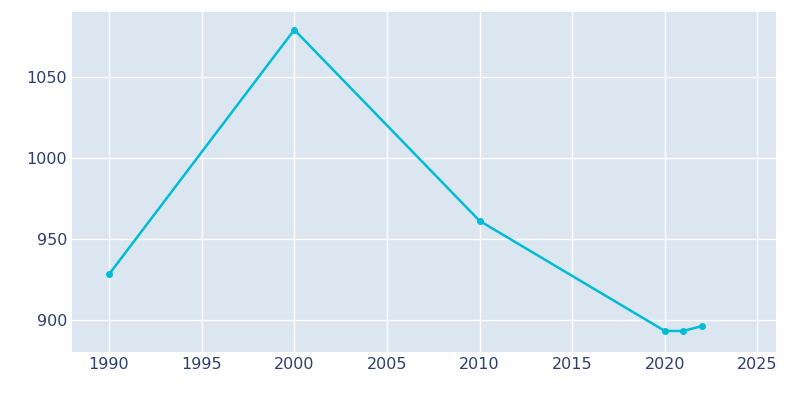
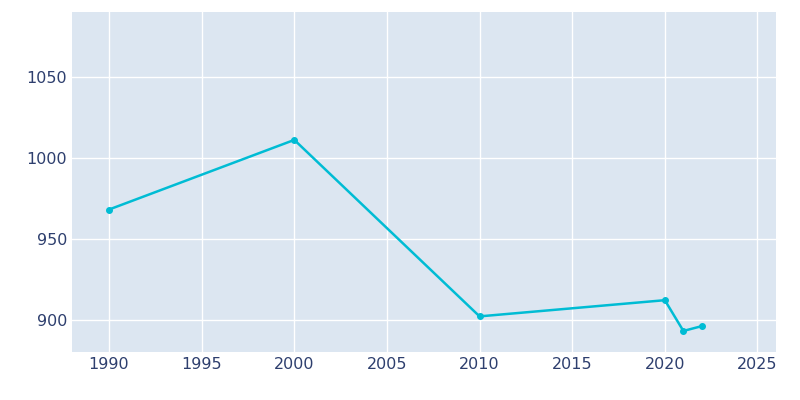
1990: 928 -> 968
2000: 1079 -> 1011
2010: 961 -> 902
2020: 893 -> 912
